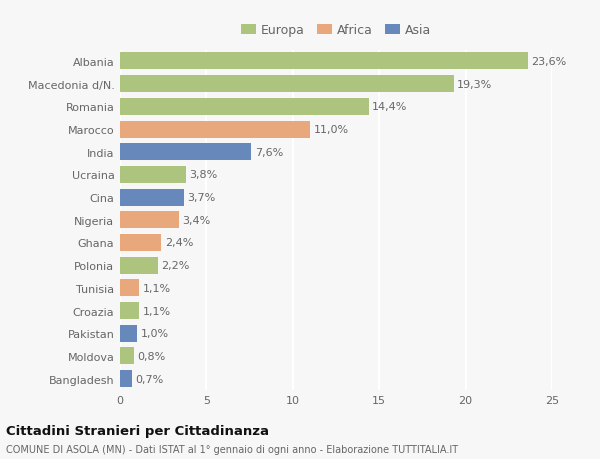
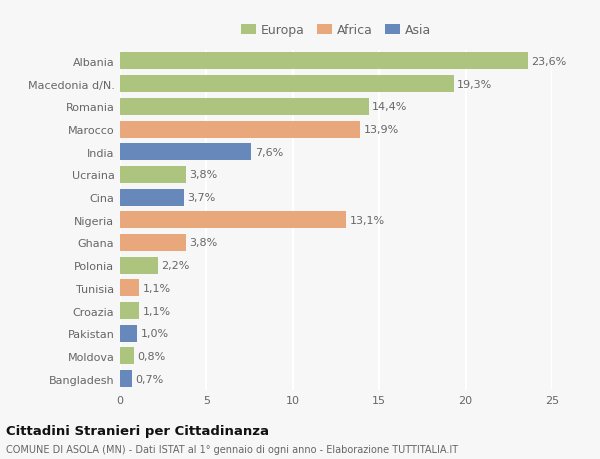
Marocco: 11,0% -> 13,9%
Nigeria: 3,4% -> 13,1%
Ghana: 2,4% -> 3,8%
